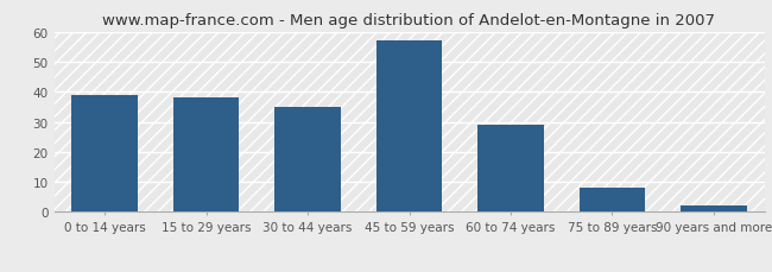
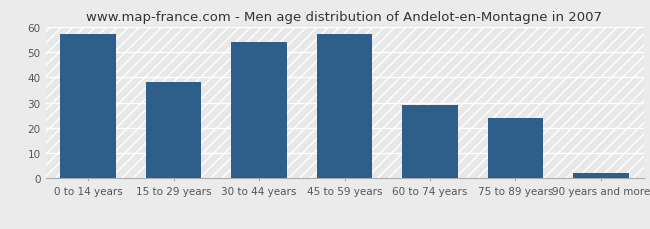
0 to 14 years: 39 -> 57
30 to 44 years: 35 -> 54
75 to 89 years: 8 -> 24
